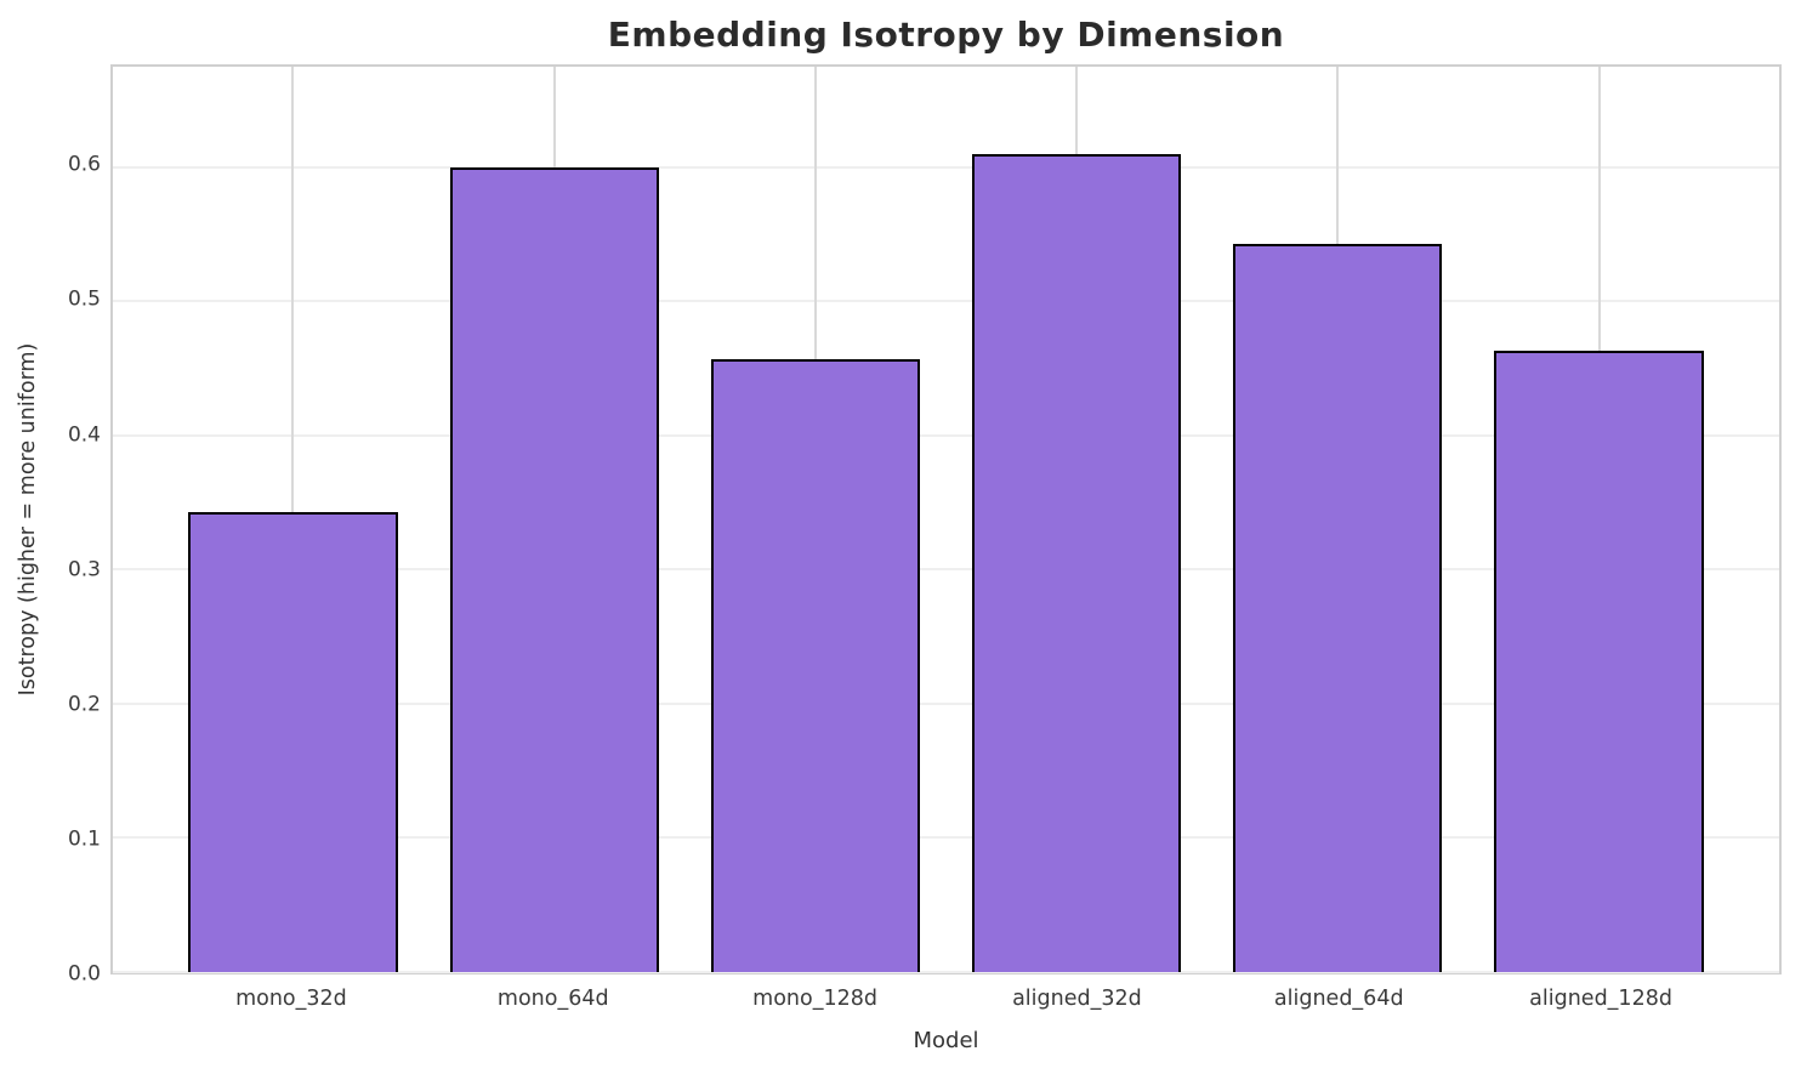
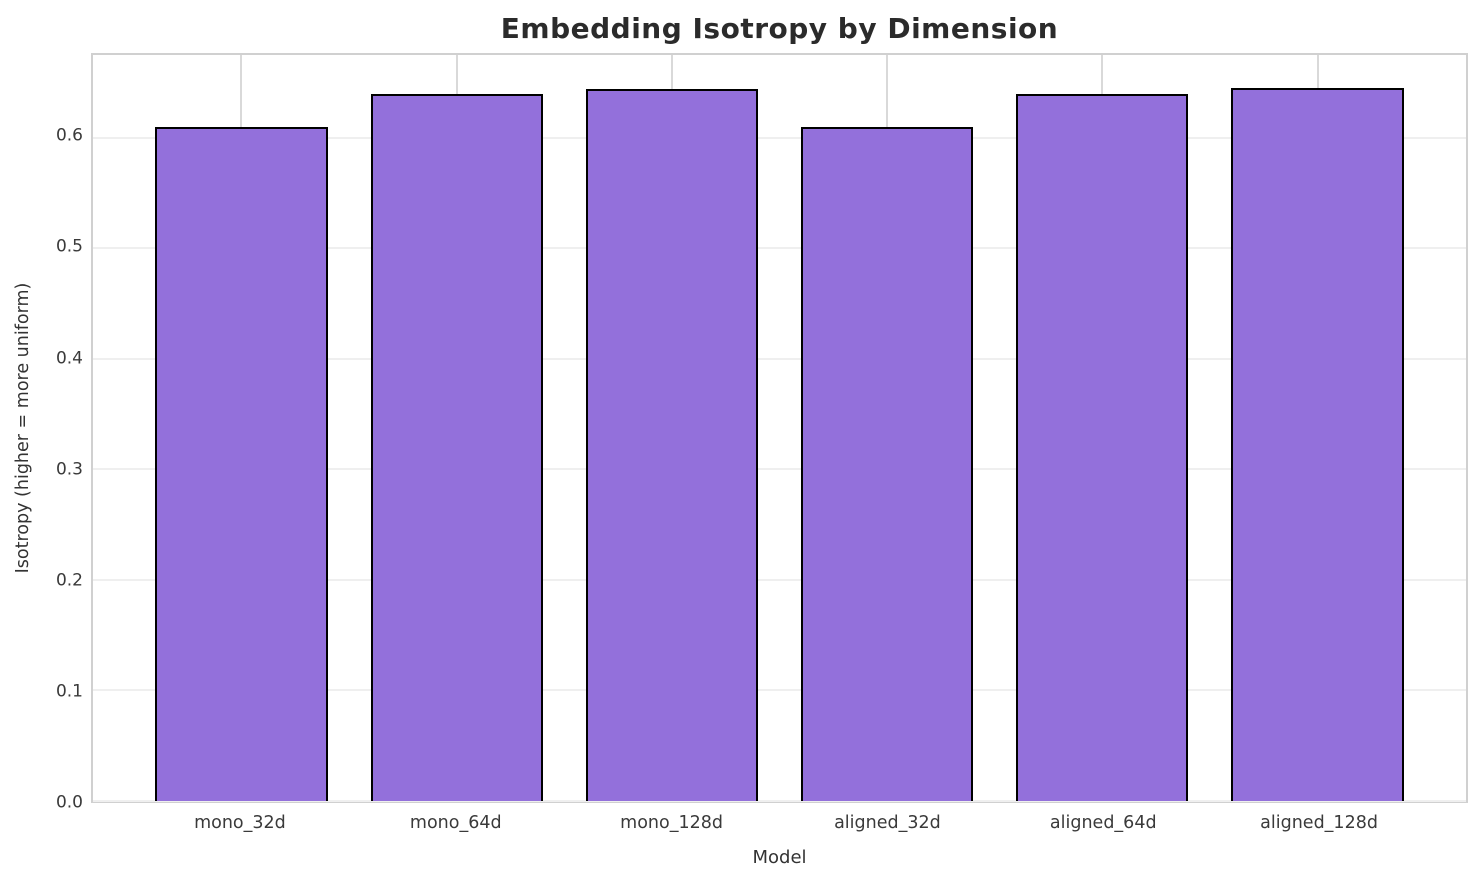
mono_32d: 0.343 -> 0.610
mono_64d: 0.600 -> 0.640
mono_128d: 0.457 -> 0.644
aligned_64d: 0.543 -> 0.640
aligned_128d: 0.463 -> 0.645
